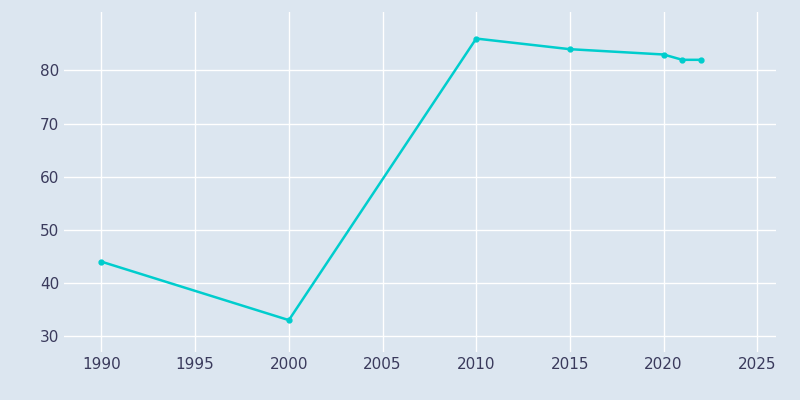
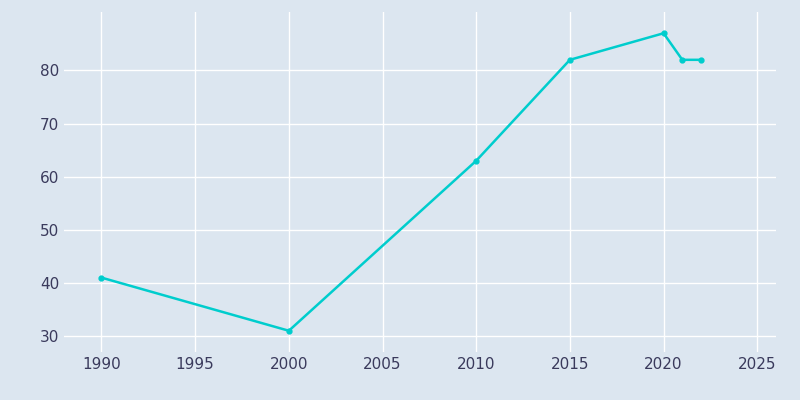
1990: 44 -> 41
2000: 33 -> 31
2010: 86 -> 63
2015: 84 -> 82
2020: 83 -> 87
